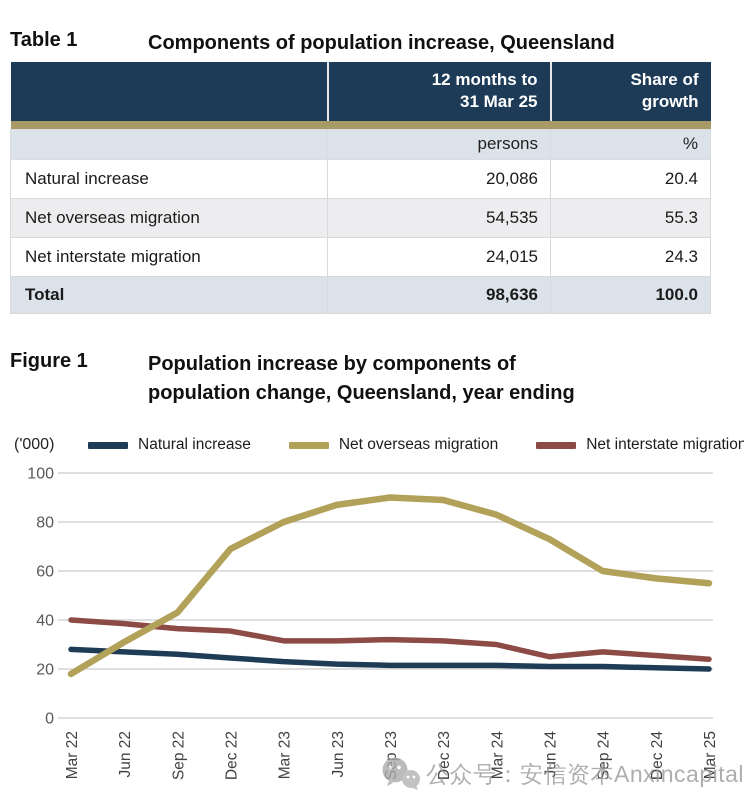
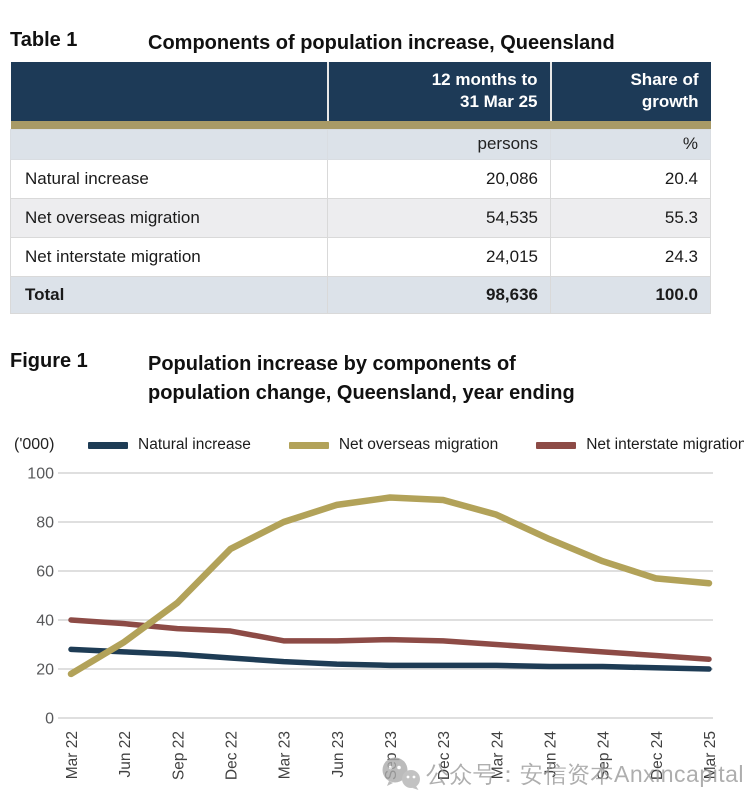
Net overseas migration/Sep 22: 43 -> 47
Net interstate migration/Jun 24: 25 -> 28
Net overseas migration/Sep 24: 60 -> 64
